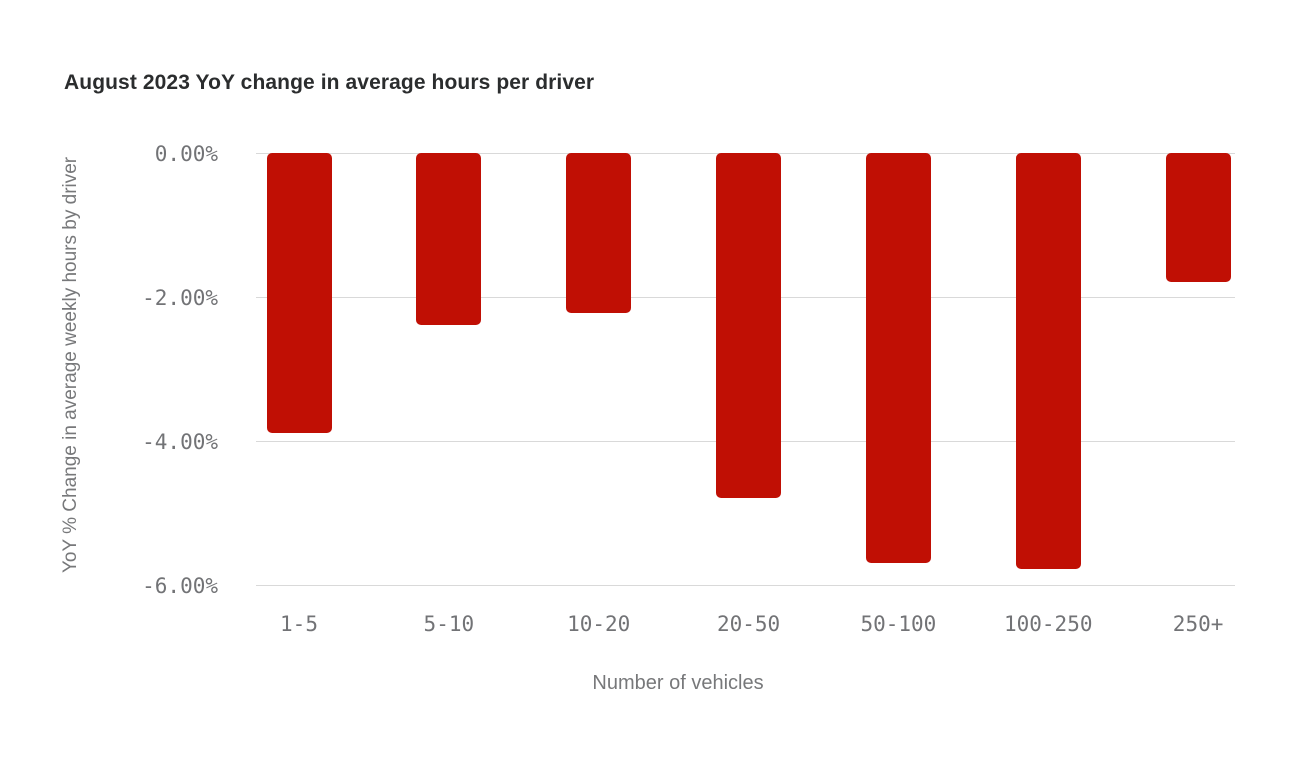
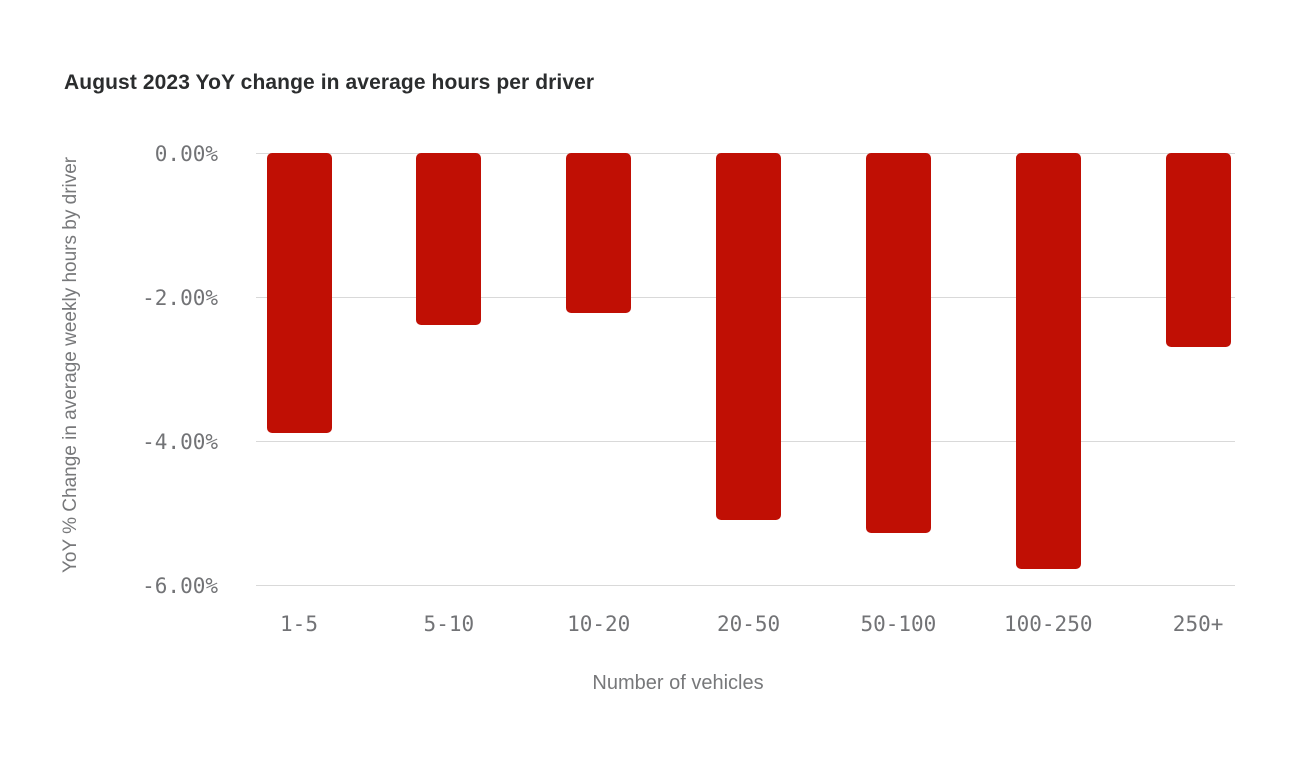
20-50: -4.8% -> -5.1%
50-100: -5.7% -> -5.3%
250+: -1.8% -> -2.7%
